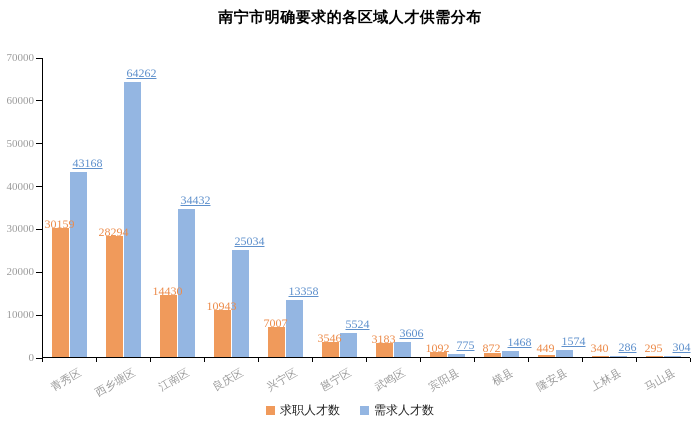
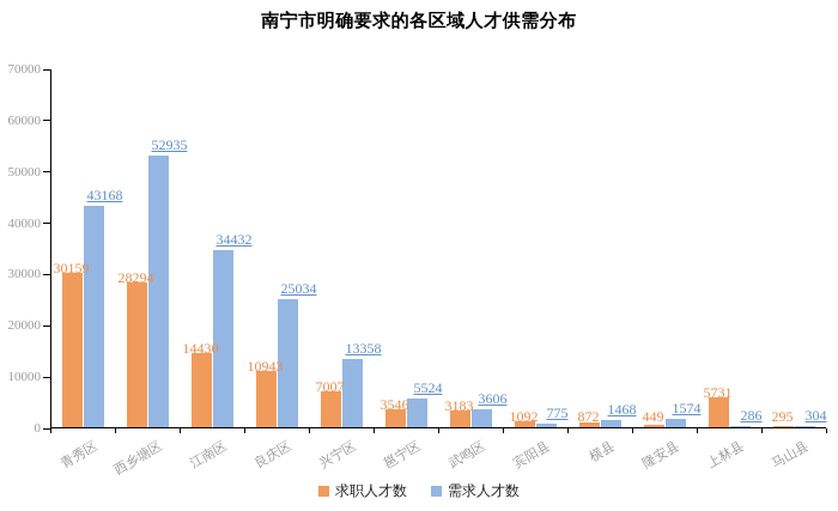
需求人才数/西乡塘区: 64262 -> 52935
求职人才数/上林县: 340 -> 5731
